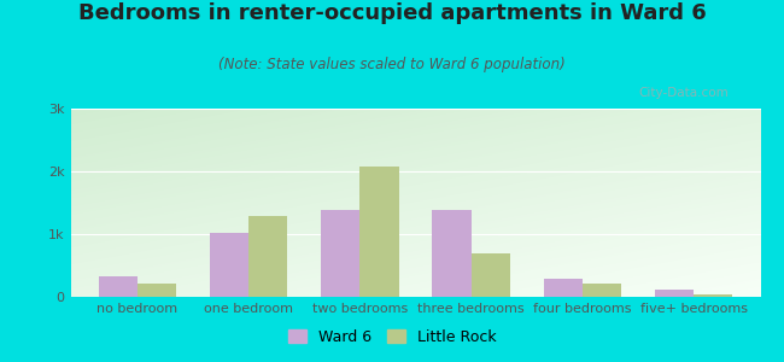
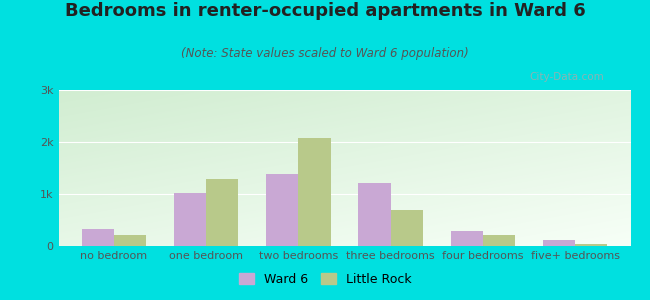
Ward 6/three bedrooms: 1.38k -> 1.22k
